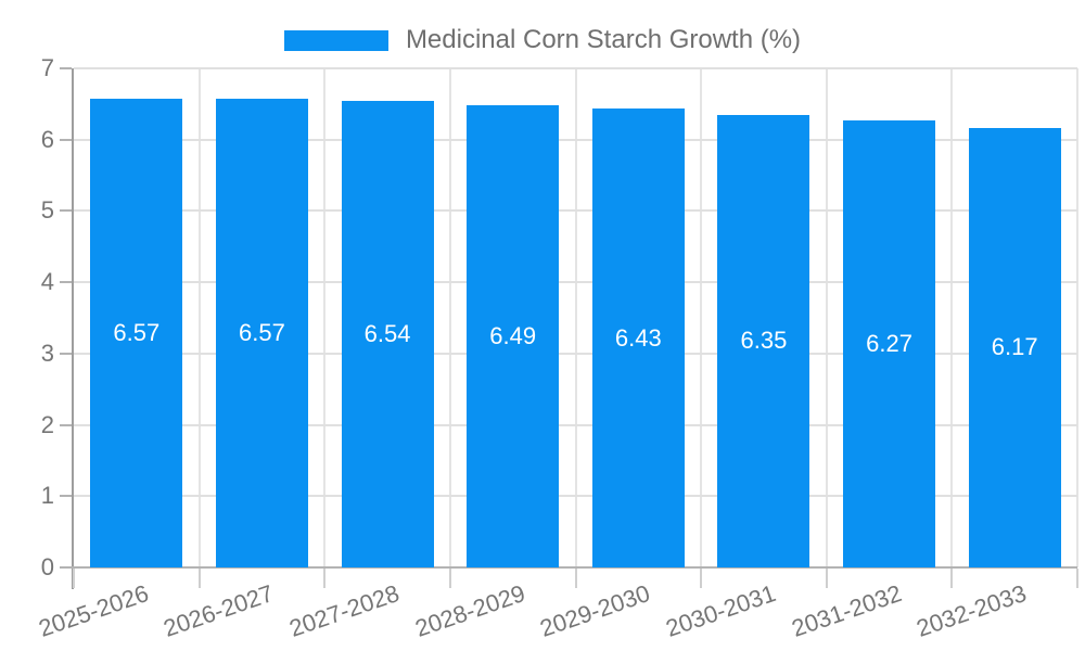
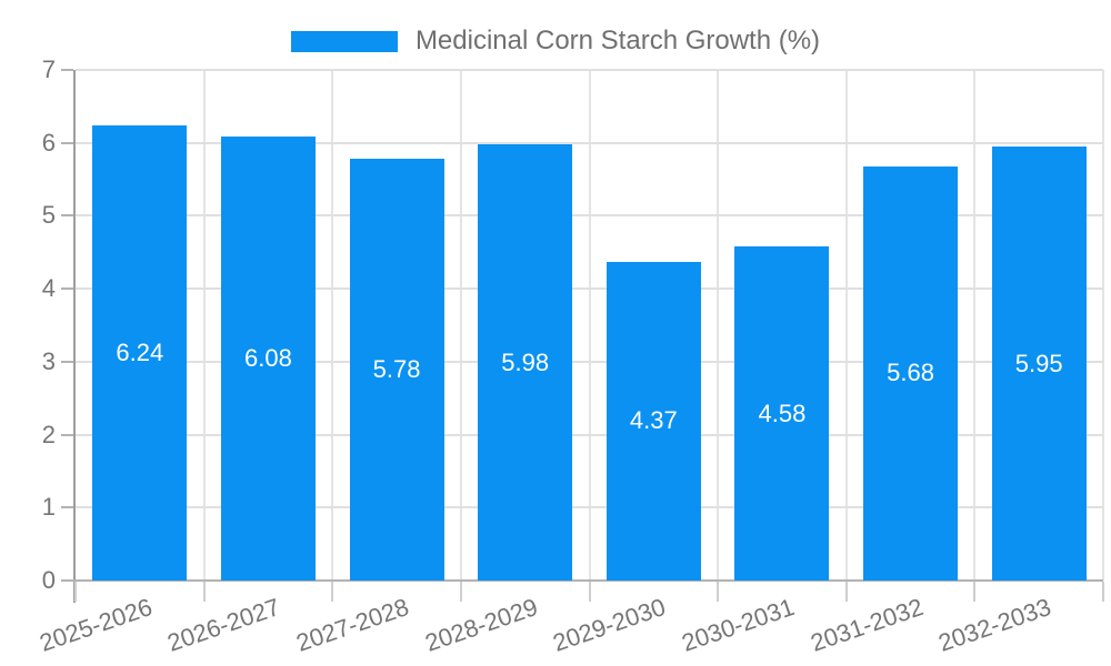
2025-2026: 6.57 -> 6.24
2026-2027: 6.57 -> 6.08
2027-2028: 6.54 -> 5.78
2028-2029: 6.49 -> 5.98
2029-2030: 6.43 -> 4.37
2030-2031: 6.35 -> 4.58
2031-2032: 6.27 -> 5.68
2032-2033: 6.17 -> 5.95
